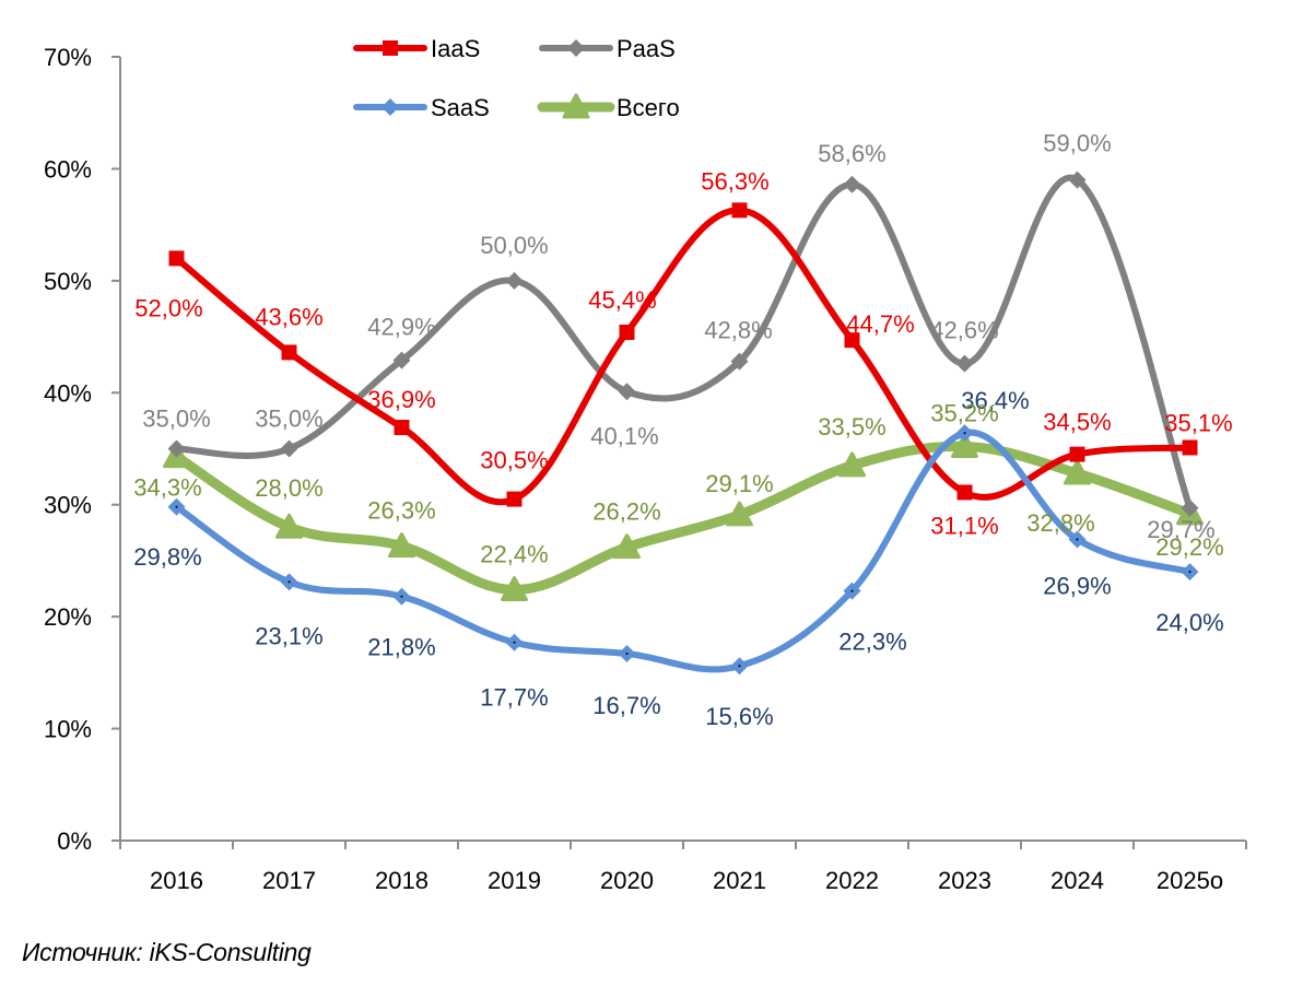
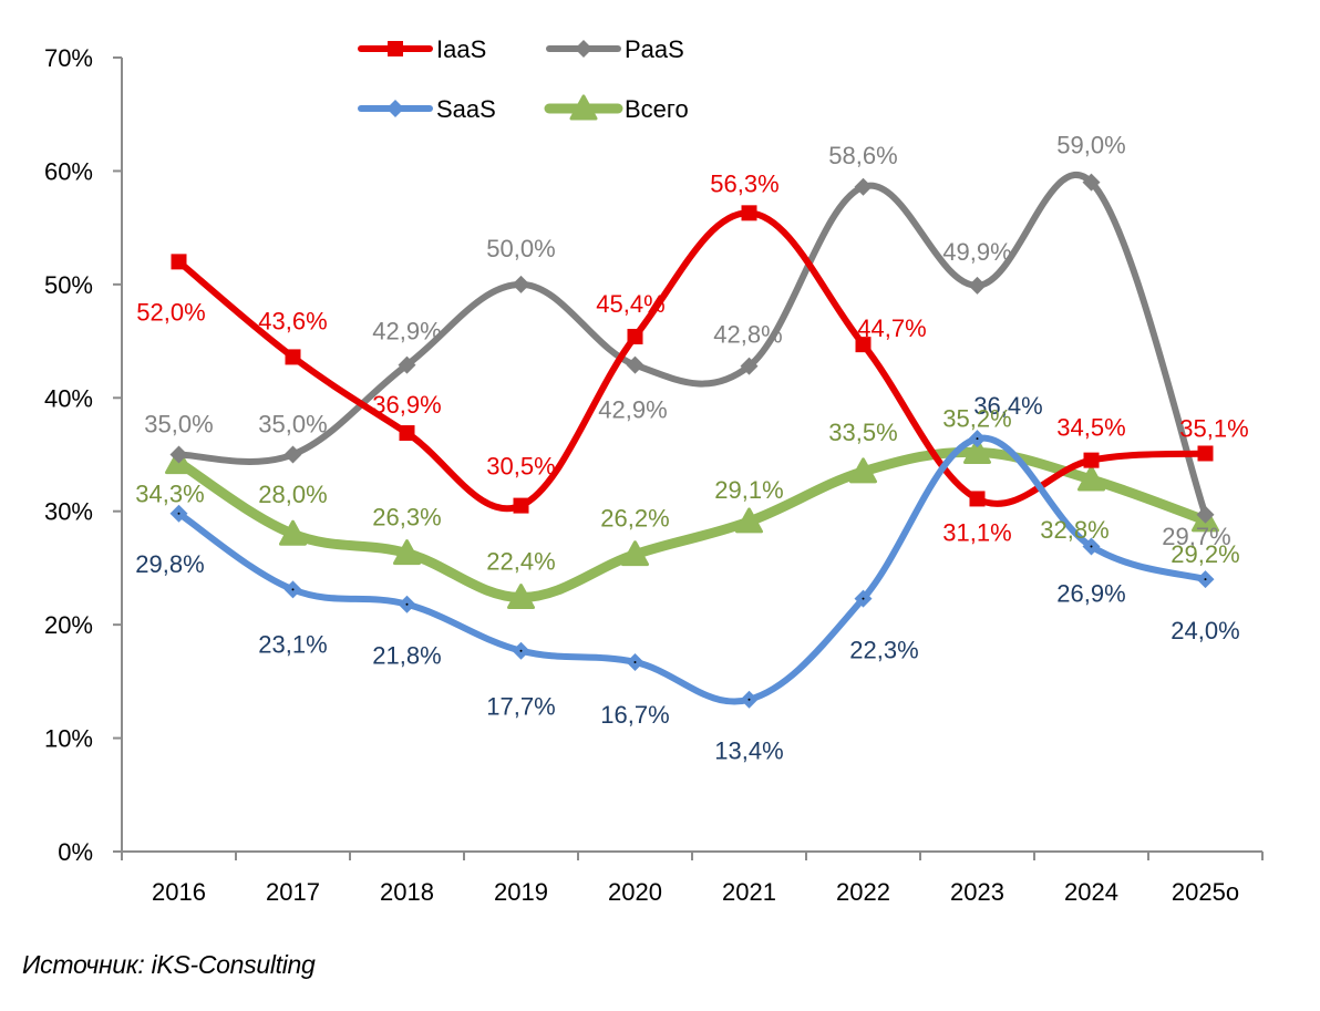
PaaS/2020: 40,1% -> 42,9%
SaaS/2021: 15,6% -> 13,4%
PaaS/2023: 42,6% -> 49,9%
